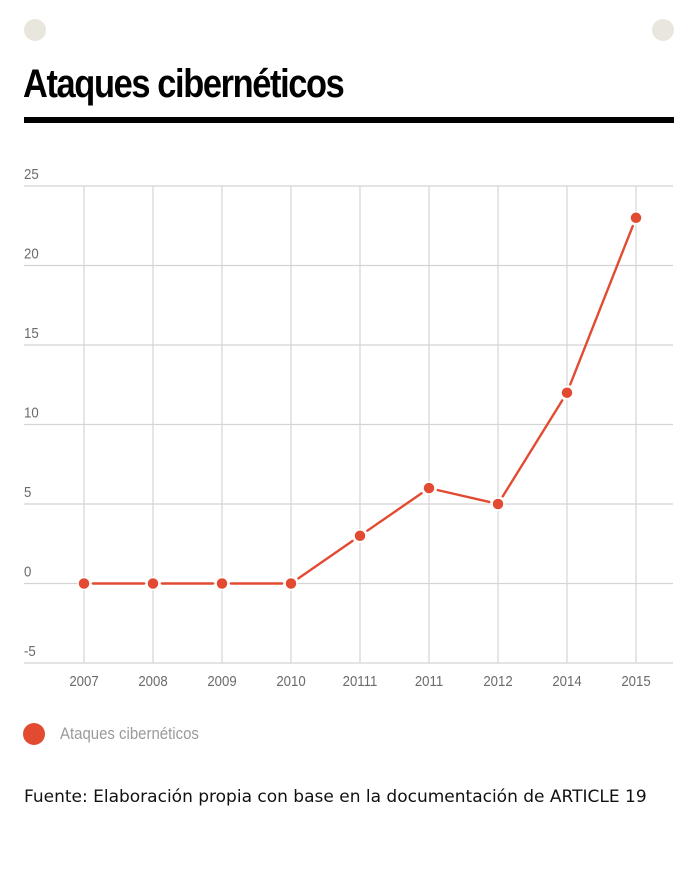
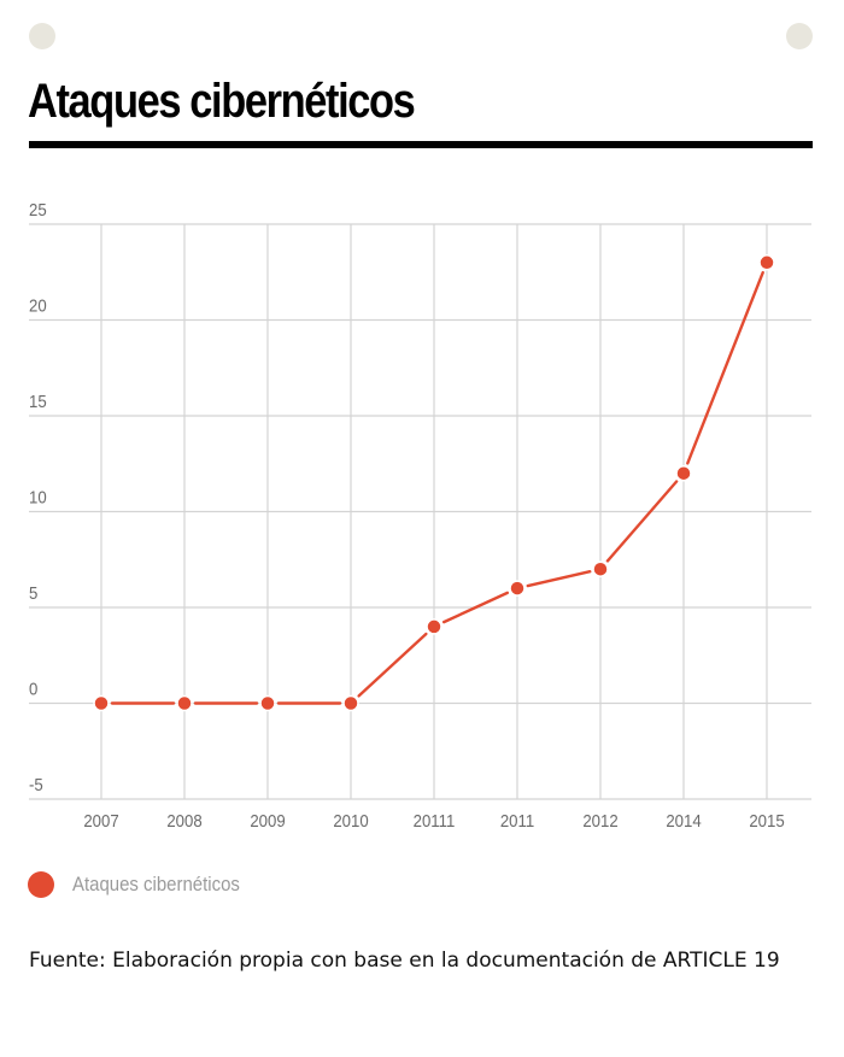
20111: 3 -> 4
2012: 5 -> 7
